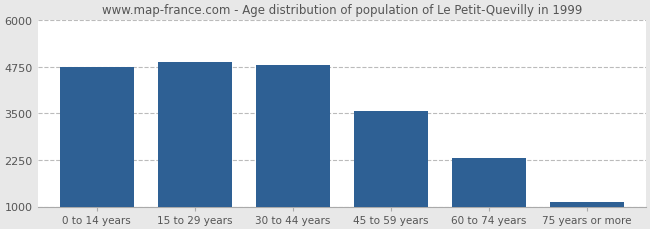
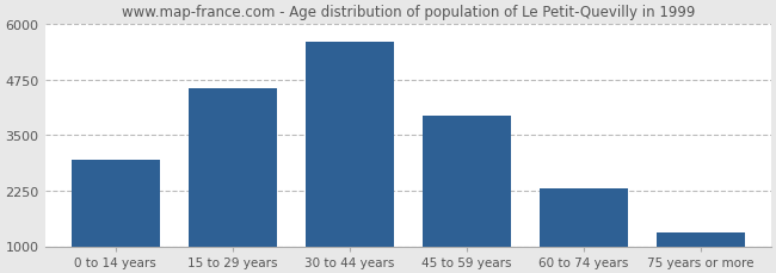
0 to 14 years: 4750 -> 2950
15 to 29 years: 4870 -> 4550
30 to 44 years: 4800 -> 5600
45 to 59 years: 3560 -> 3950
75 years or more: 1130 -> 1300
